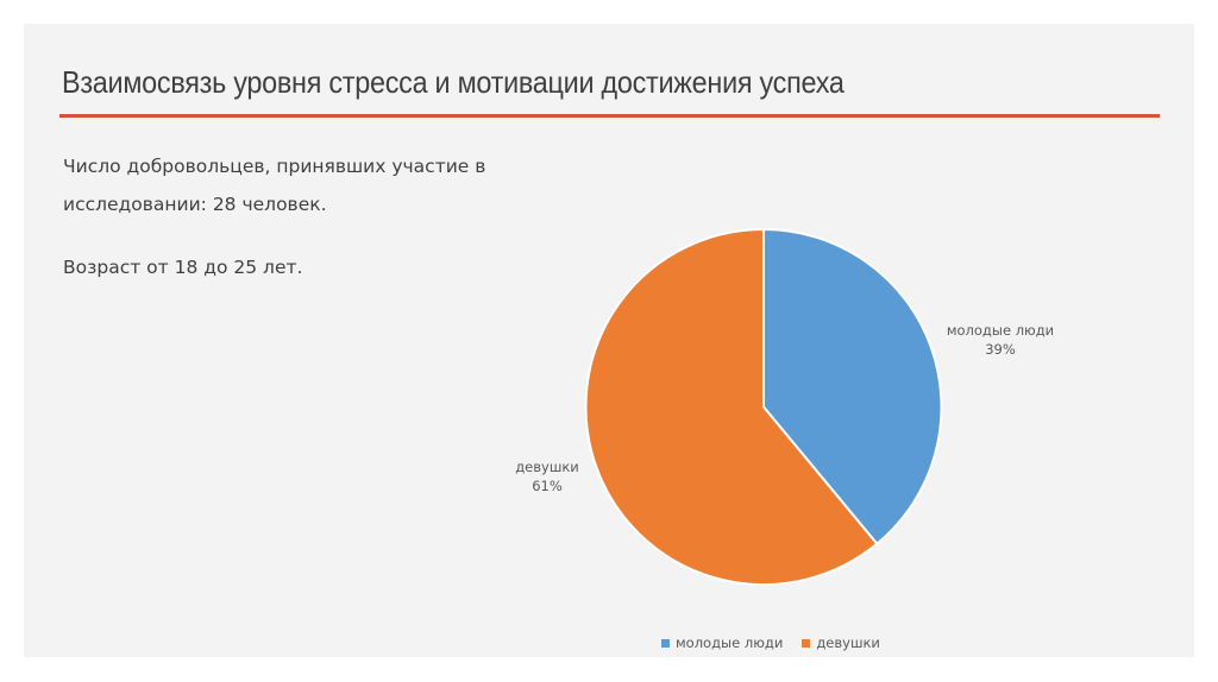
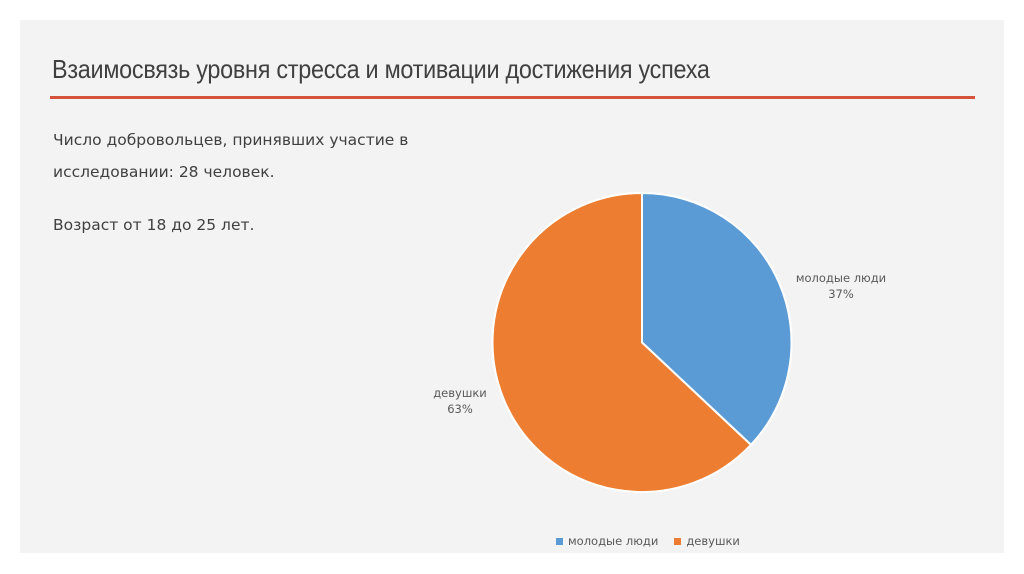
молодые люди: 39% -> 37%
девушки: 61% -> 63%
